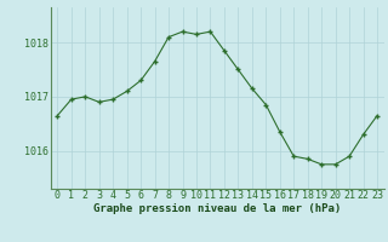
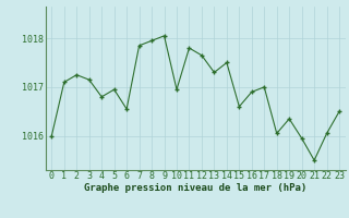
0: 1016.65 -> 1016.00
1: 1016.95 -> 1017.10
2: 1017.00 -> 1017.25
3: 1016.90 -> 1017.15
4: 1016.95 -> 1016.80
5: 1017.10 -> 1016.95
6: 1017.30 -> 1016.55
7: 1017.65 -> 1017.85
8: 1018.10 -> 1017.95
9: 1018.20 -> 1018.05
10: 1018.15 -> 1016.95
11: 1018.20 -> 1017.80
12: 1017.85 -> 1017.65
13: 1017.50 -> 1017.30
14: 1017.15 -> 1017.50
15: 1016.85 -> 1016.60
16: 1016.35 -> 1016.90
17: 1015.90 -> 1017.00
18: 1015.85 -> 1016.05
19: 1015.75 -> 1016.35
20: 1015.75 -> 1015.95
21: 1015.90 -> 1015.50
22: 1016.30 -> 1016.05
23: 1016.65 -> 1016.50
